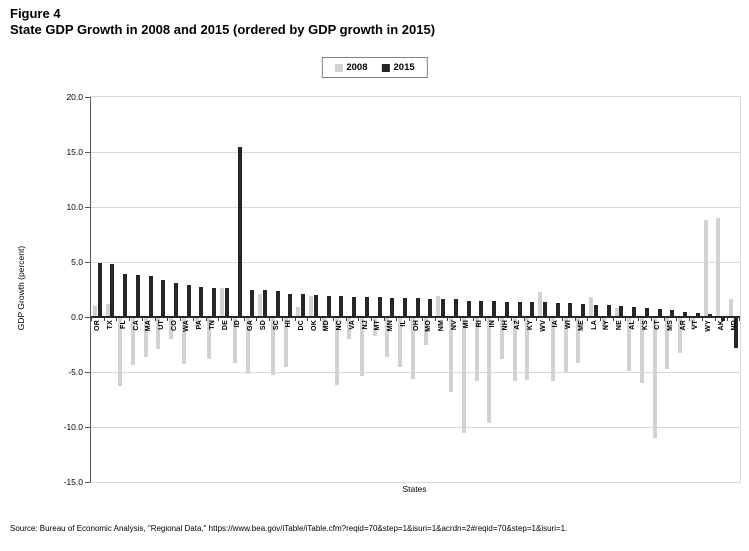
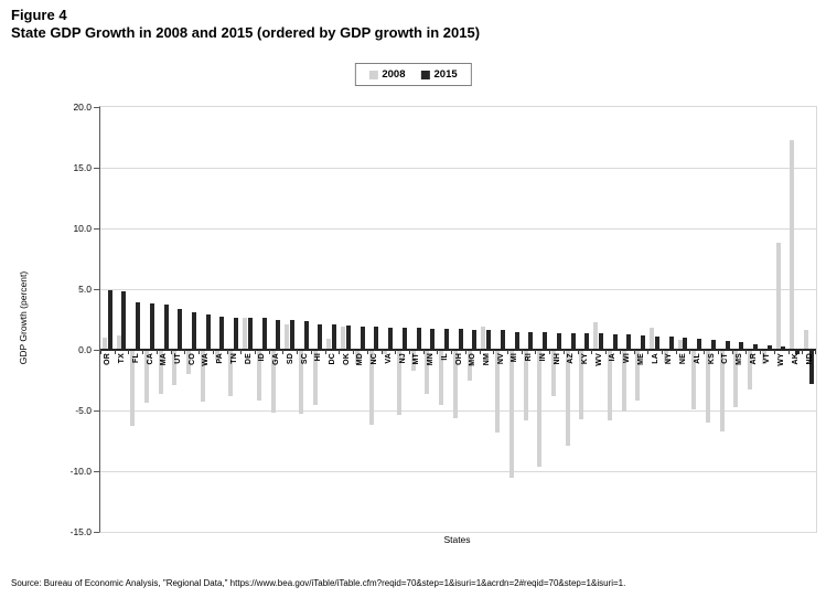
2015/ID: 15.5 -> 2.6
2008/VA: -2.0 -> -0.4
2008/AZ: -5.8 -> -7.9
2008/CT: -11.0 -> -6.7
2008/AK: 9.0 -> 17.3
